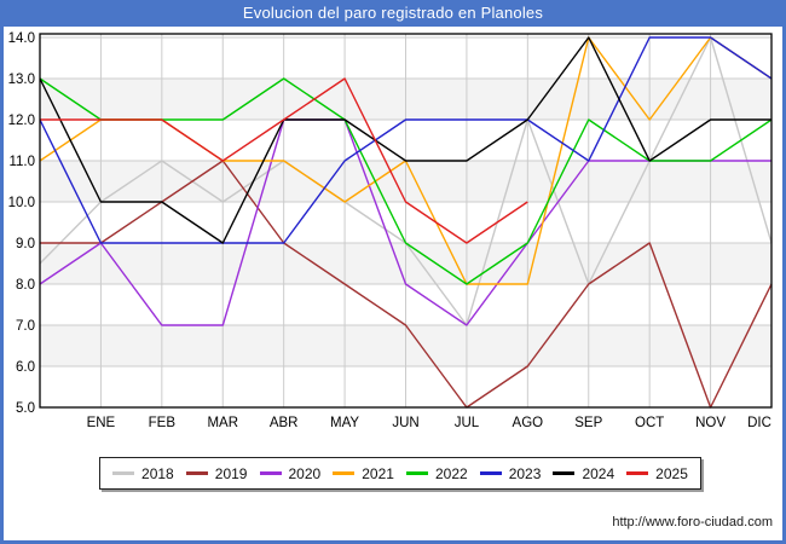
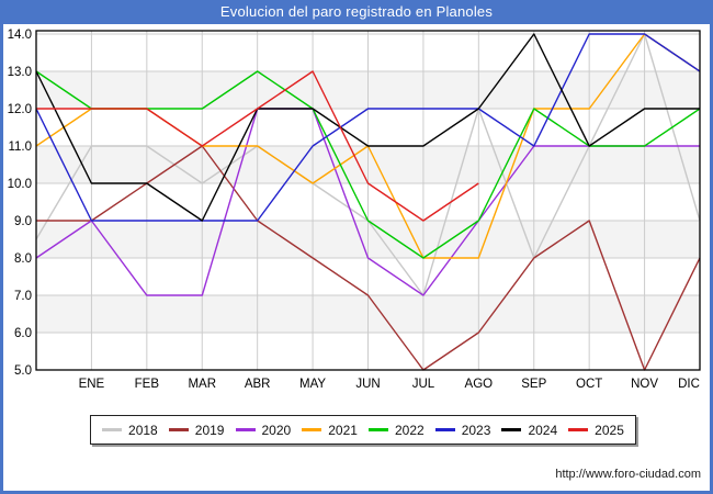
2018/ENE: 10 -> 11
2021/SEP: 14 -> 12
